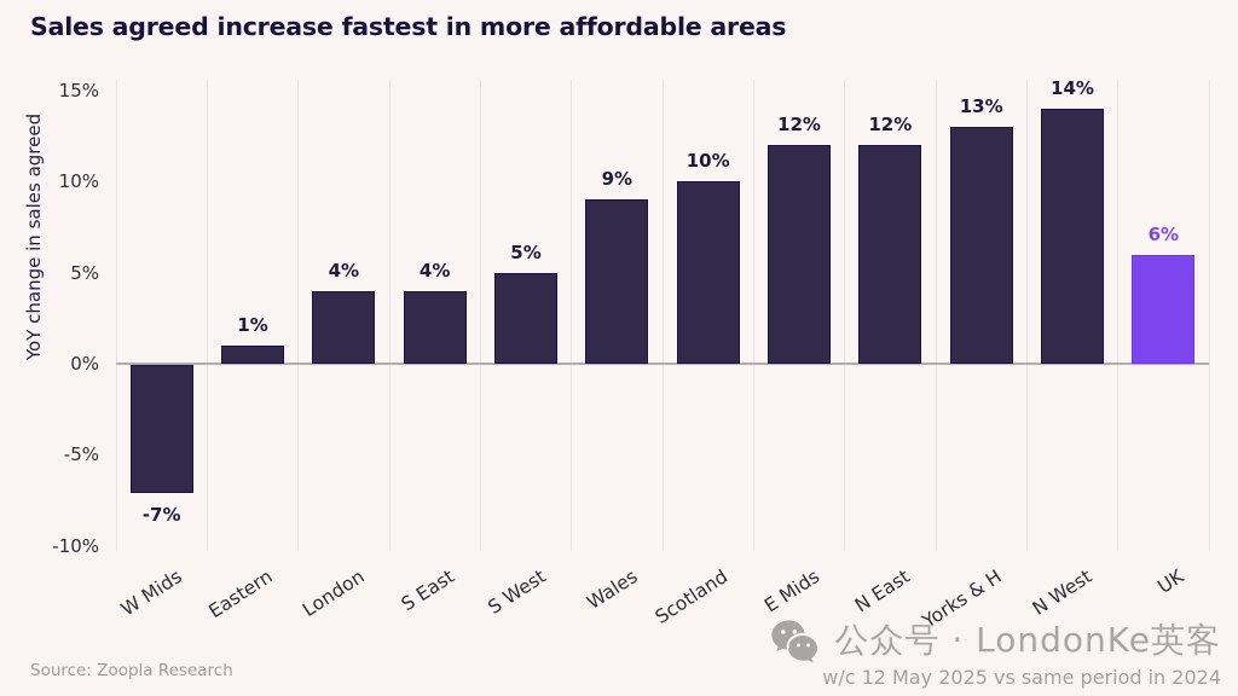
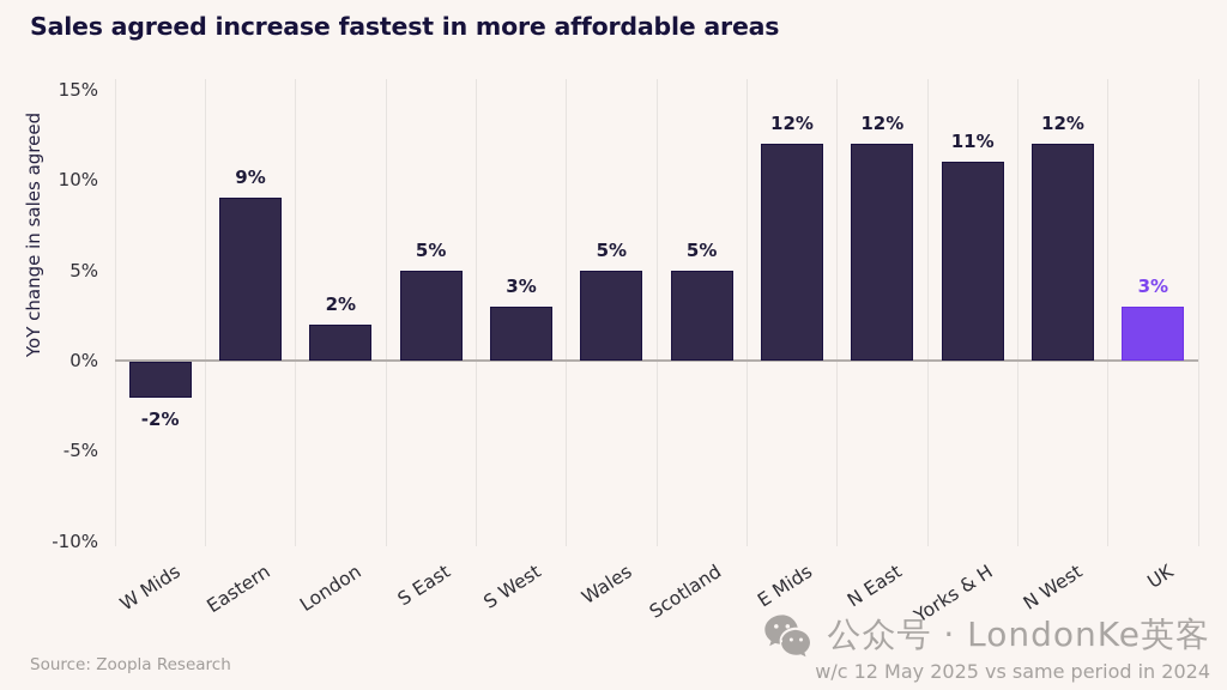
W Mids: -7% -> -2%
Eastern: 1% -> 9%
London: 4% -> 2%
S East: 4% -> 5%
S West: 5% -> 3%
Wales: 9% -> 5%
Scotland: 10% -> 5%
Yorks & H: 13% -> 11%
N West: 14% -> 12%
UK: 6% -> 3%
